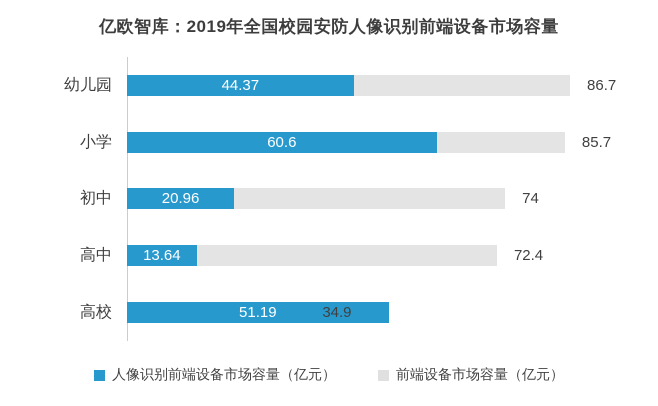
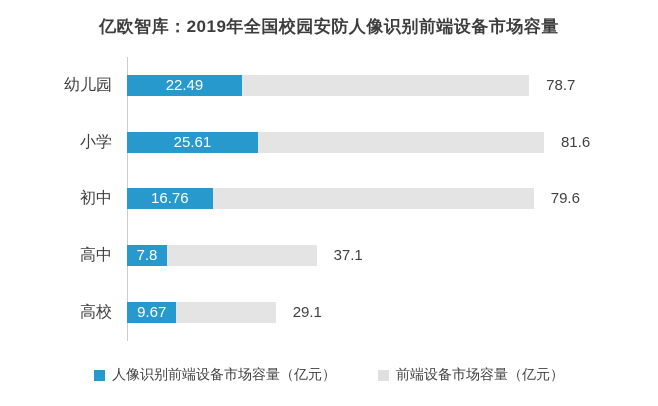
人像识别前端设备市场容量（亿元）/幼儿园: 44.37 -> 22.49
前端设备市场容量（亿元）/幼儿园: 86.7 -> 78.7
人像识别前端设备市场容量（亿元）/小学: 60.6 -> 25.61
前端设备市场容量（亿元）/小学: 85.7 -> 81.6
人像识别前端设备市场容量（亿元）/初中: 20.96 -> 16.76
前端设备市场容量（亿元）/初中: 74 -> 79.6
人像识别前端设备市场容量（亿元）/高中: 13.64 -> 7.8
前端设备市场容量（亿元）/高中: 72.4 -> 37.1
人像识别前端设备市场容量（亿元）/高校: 51.19 -> 9.67
前端设备市场容量（亿元）/高校: 34.9 -> 29.1
